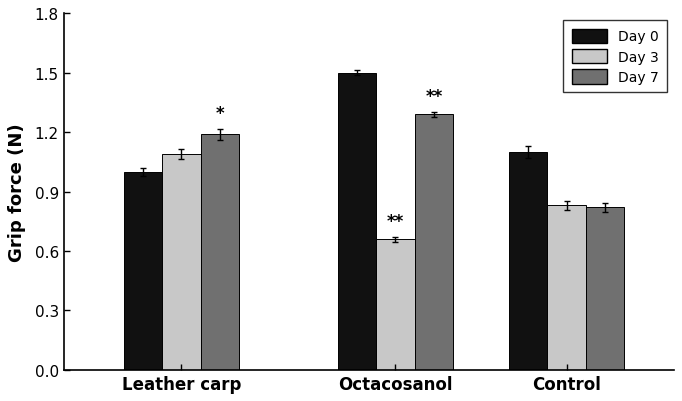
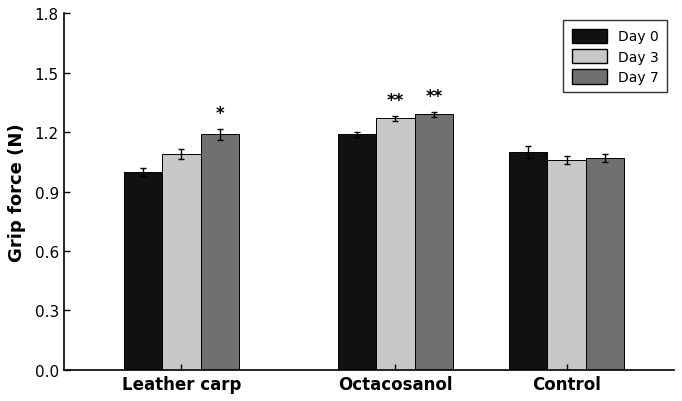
Day 0/Octacosanol: 1.50 -> 1.19
Day 3/Octacosanol: 0.66 -> 1.27
Day 3/Control: 0.83 -> 1.06
Day 7/Control: 0.82 -> 1.07
